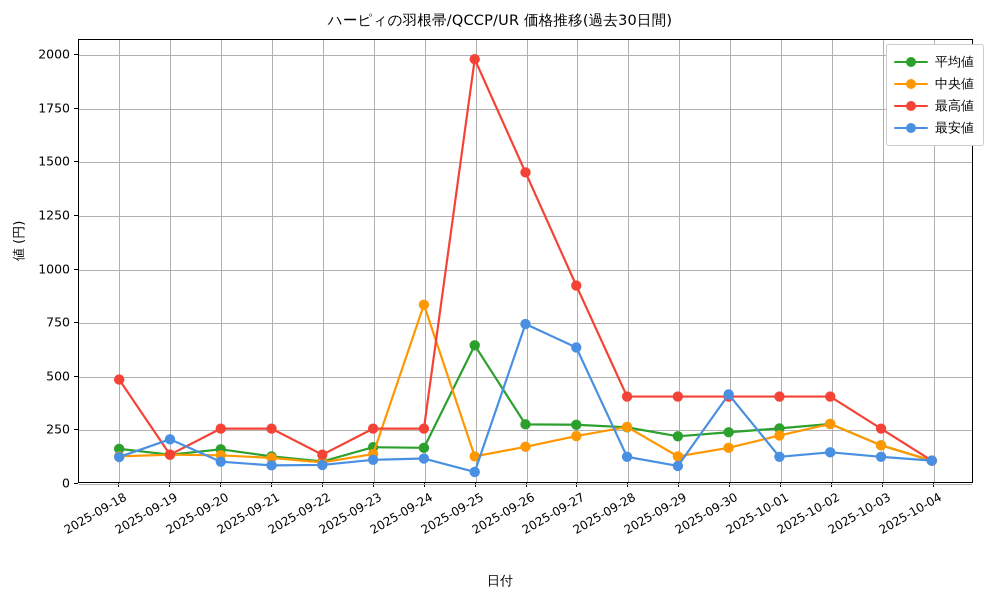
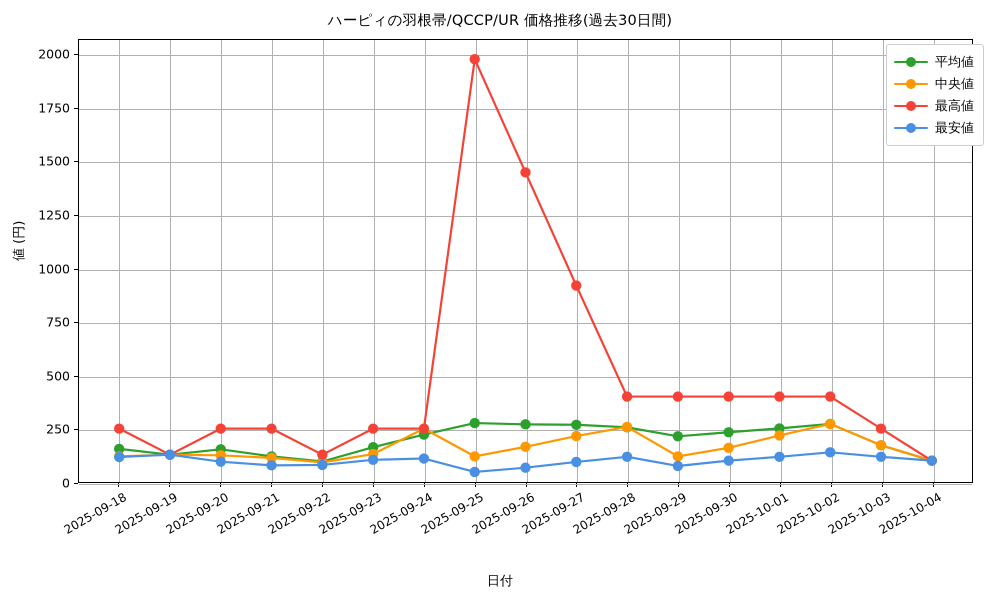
最高値/2025-09-18: 480 -> 250
最安値/2025-09-19: 200 -> 130
平均値/2025-09-24: 160 -> 220
中央値/2025-09-24: 830 -> 250
平均値/2025-09-25: 640 -> 280
最安値/2025-09-26: 740 -> 70
最安値/2025-09-27: 630 -> 90
最安値/2025-09-30: 410 -> 100
